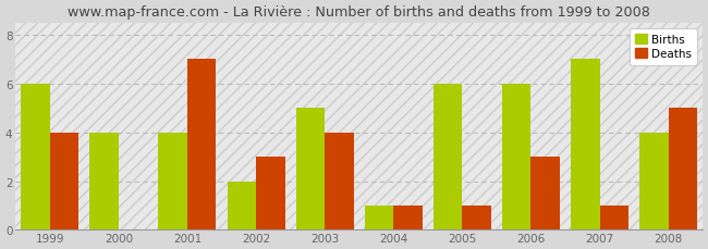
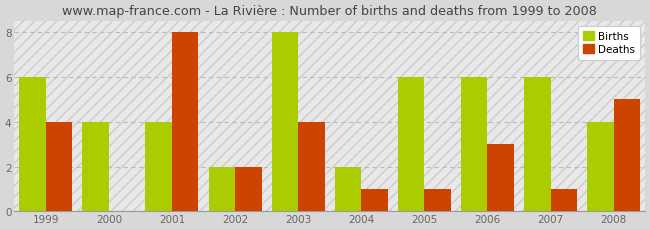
Deaths/2001: 7 -> 8
Deaths/2002: 3 -> 2
Births/2003: 5 -> 8
Births/2004: 1 -> 2
Births/2007: 7 -> 6
